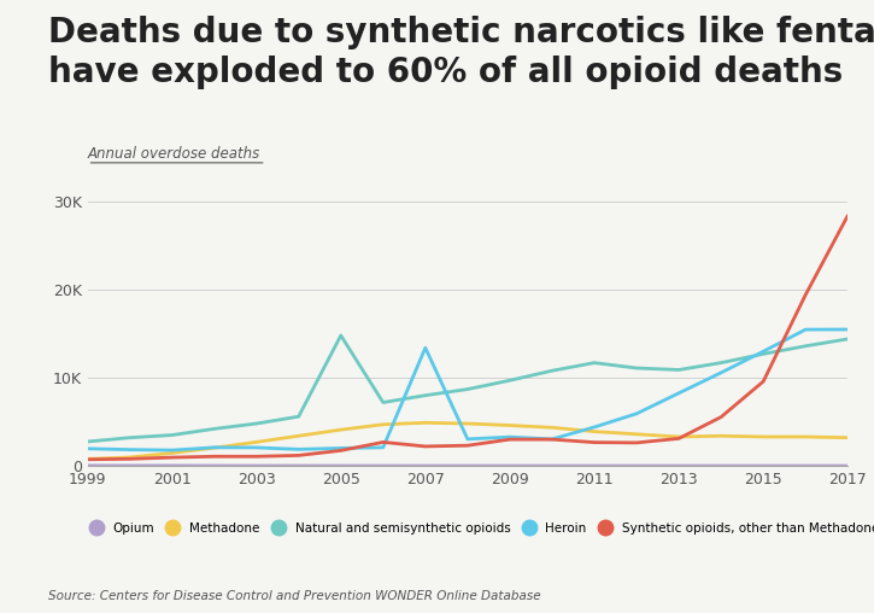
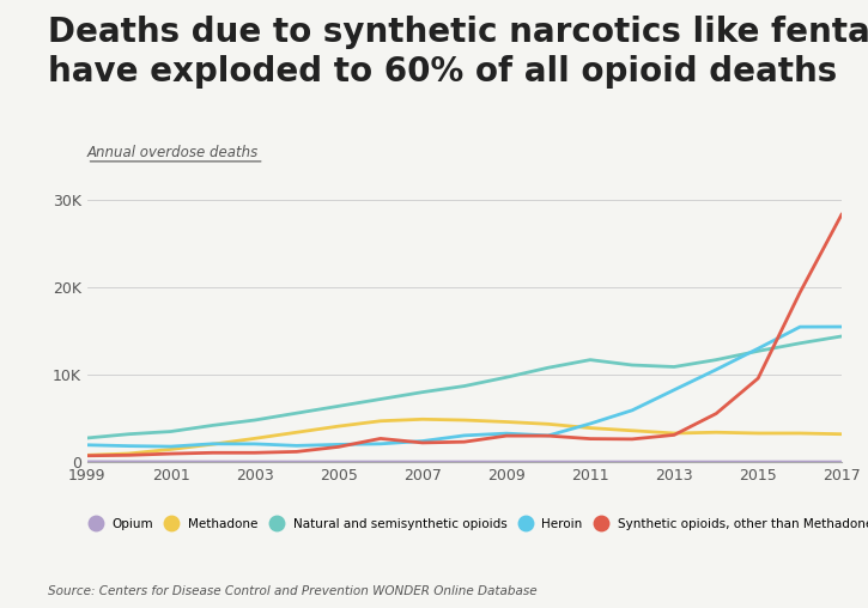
Natural and semisynthetic opioids/2005: 14.8K -> 6.4K
Heroin/2007: 13.4K -> 2.4K
